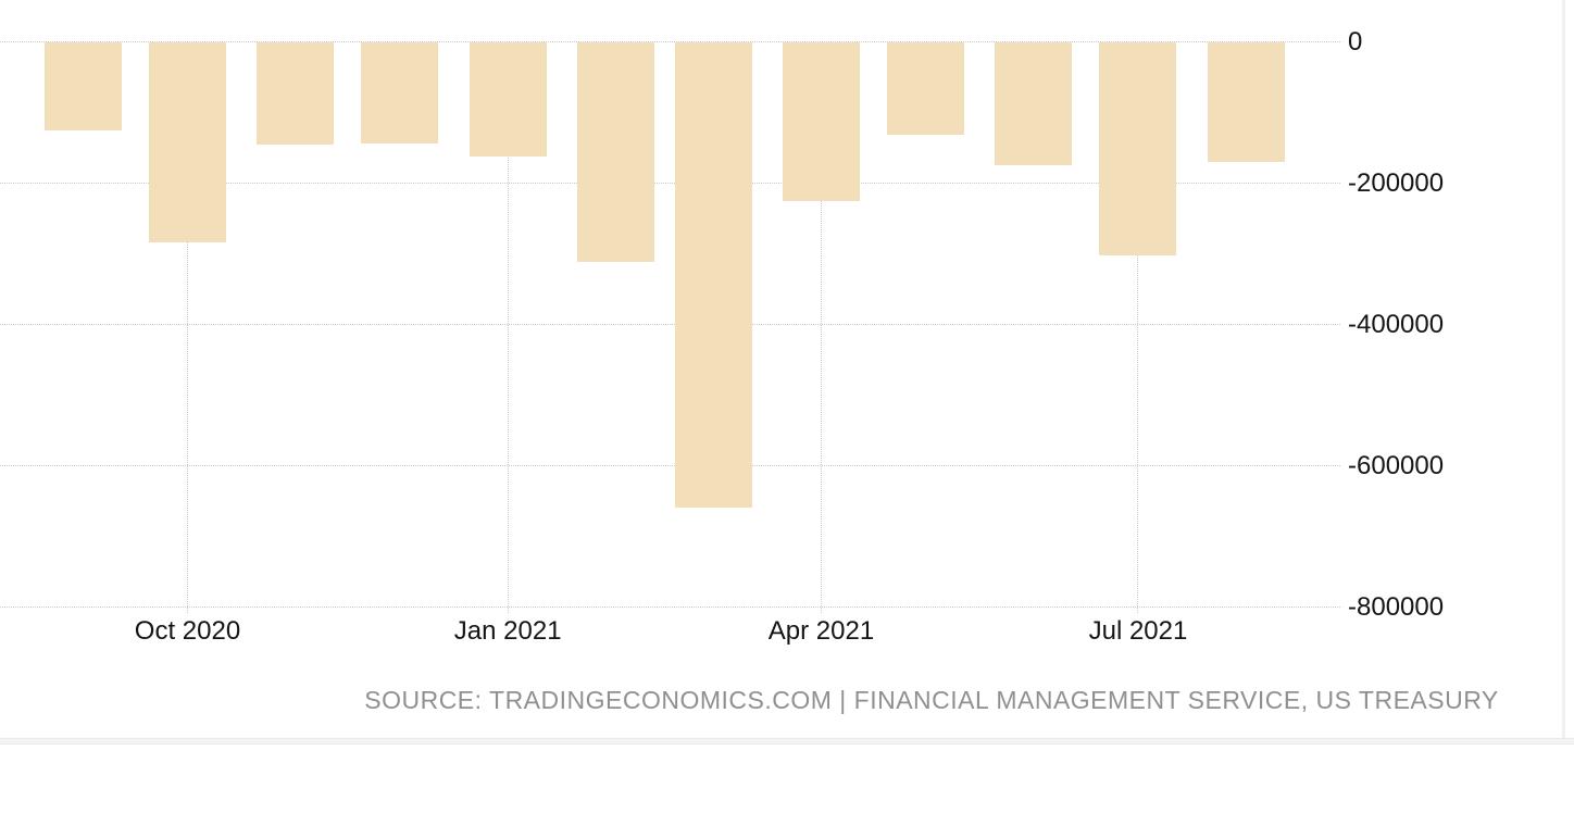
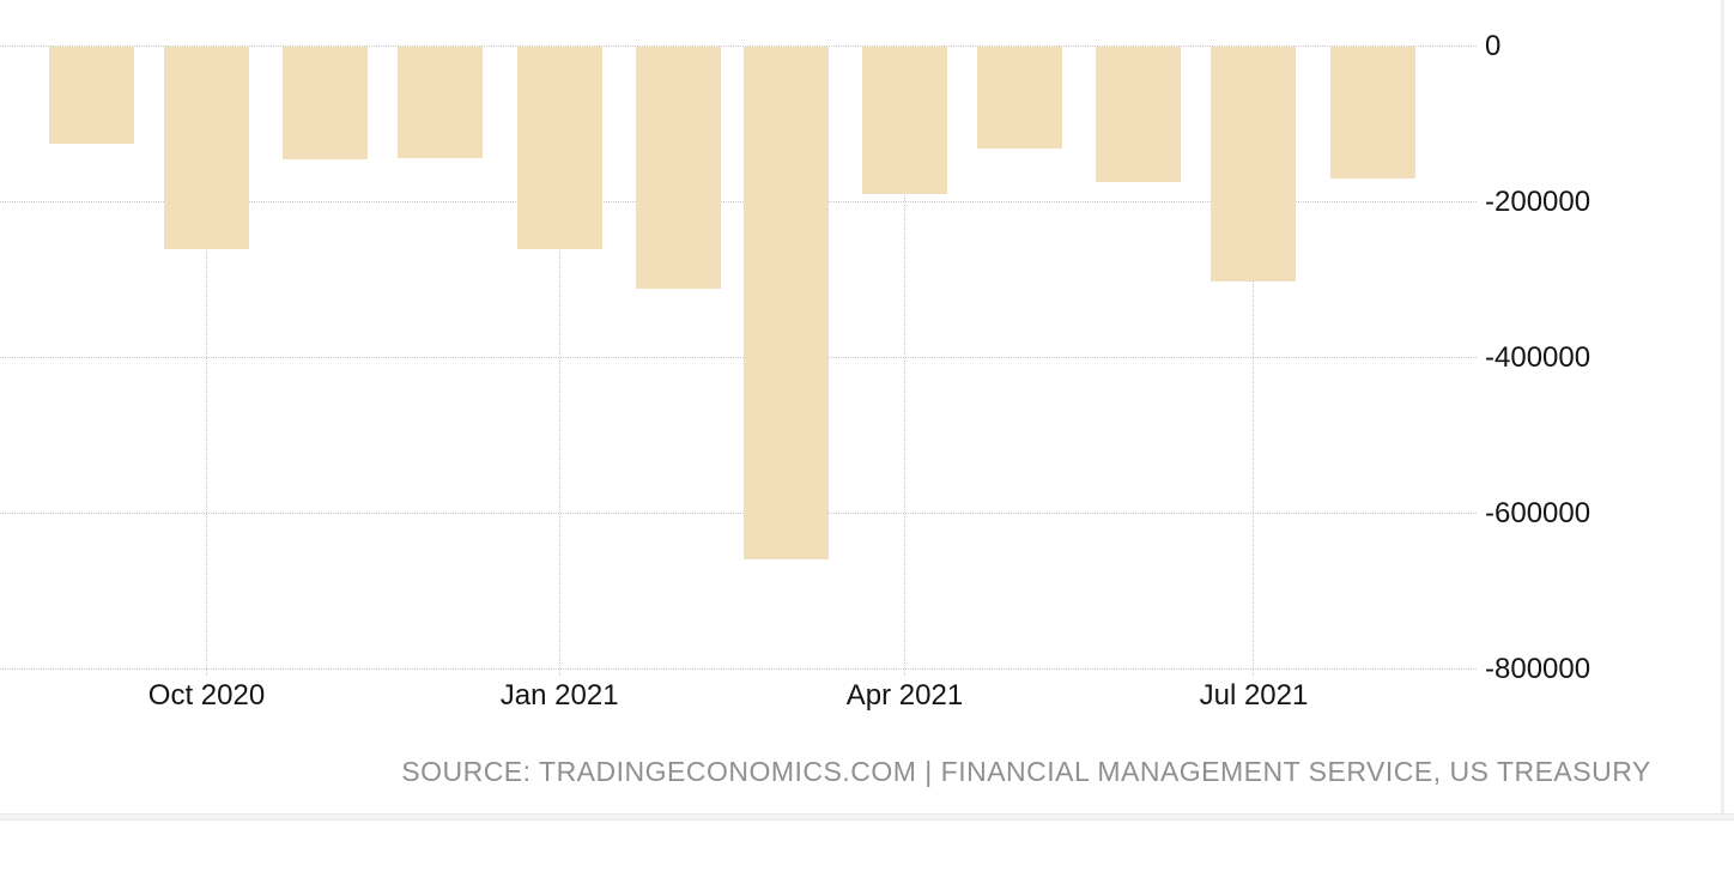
Oct 2020: -280000 -> -260000
Jan 2021: -160000 -> -260000
Apr 2021: -230000 -> -190000
